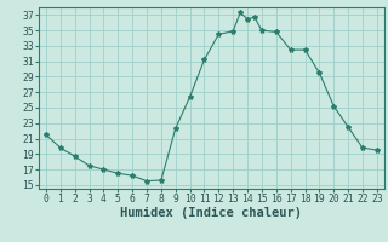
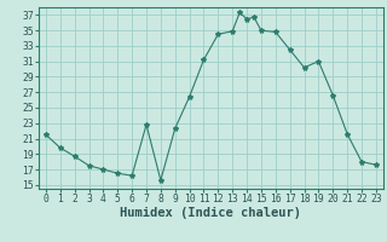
7: 15.5 -> 22.8
18: 32.5 -> 30.2
19: 29.5 -> 31.0
20: 25.2 -> 26.6
21: 22.5 -> 21.6
22: 19.8 -> 18.0
23: 19.5 -> 17.6
